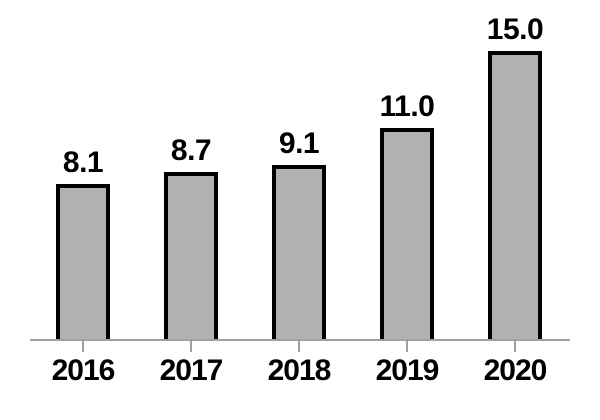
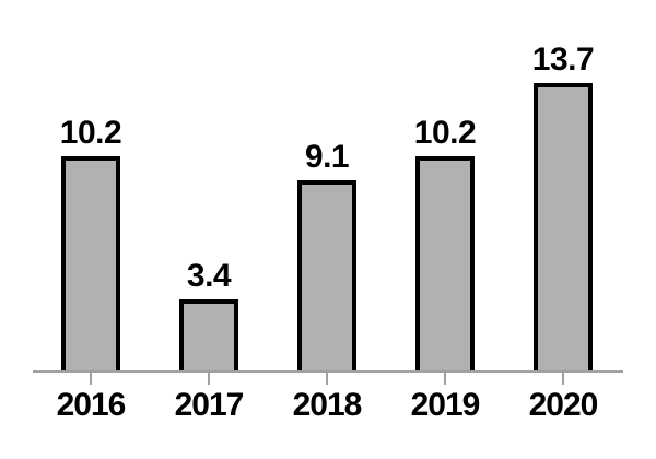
2016: 8.1 -> 10.2
2017: 8.7 -> 3.4
2019: 11.0 -> 10.2
2020: 15.0 -> 13.7
